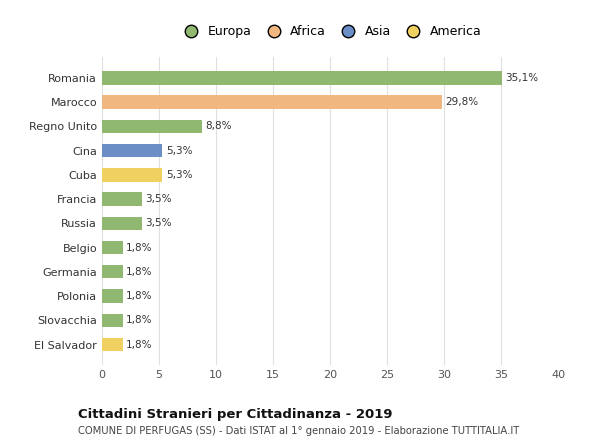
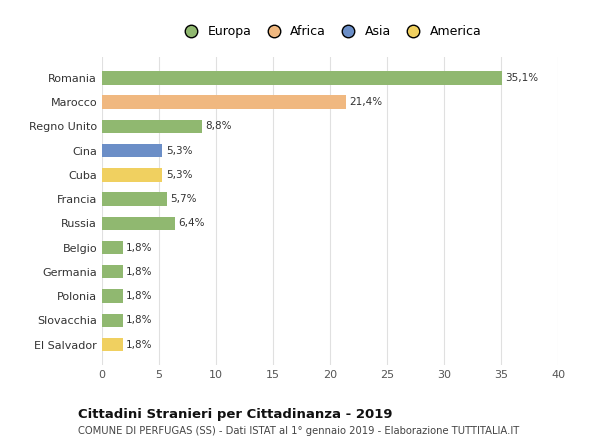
Marocco: 29,8% -> 21,4%
Francia: 3,5% -> 5,7%
Russia: 3,5% -> 6,4%
